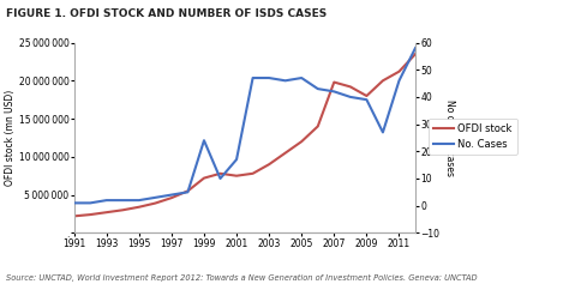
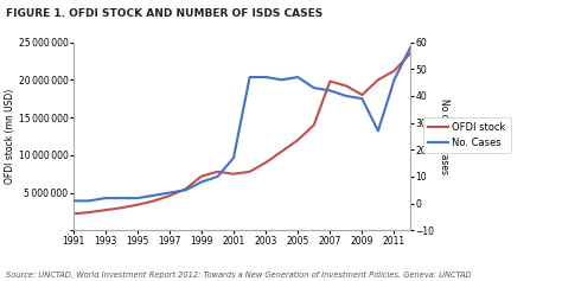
No. Cases/1999: 24 -> 8
